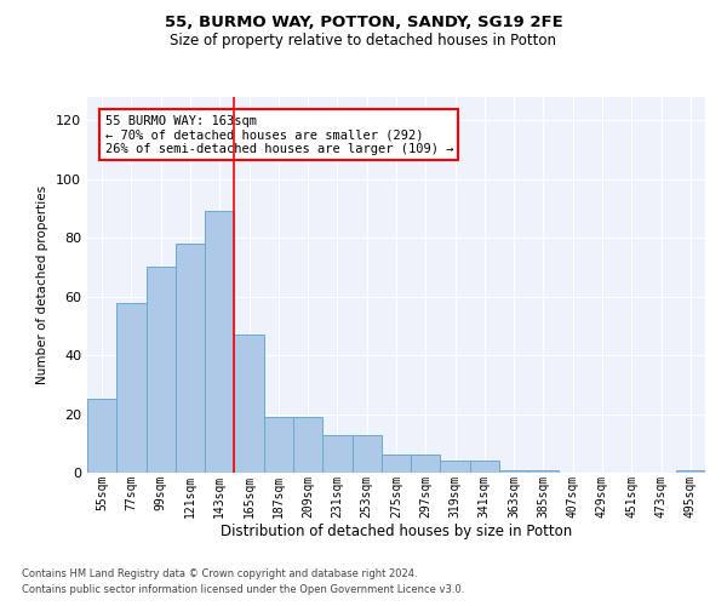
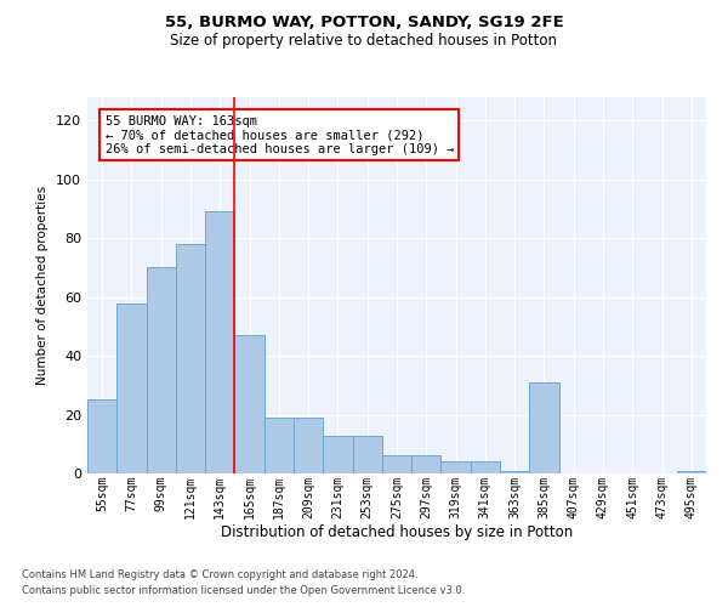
385sqm: 1 -> 31
